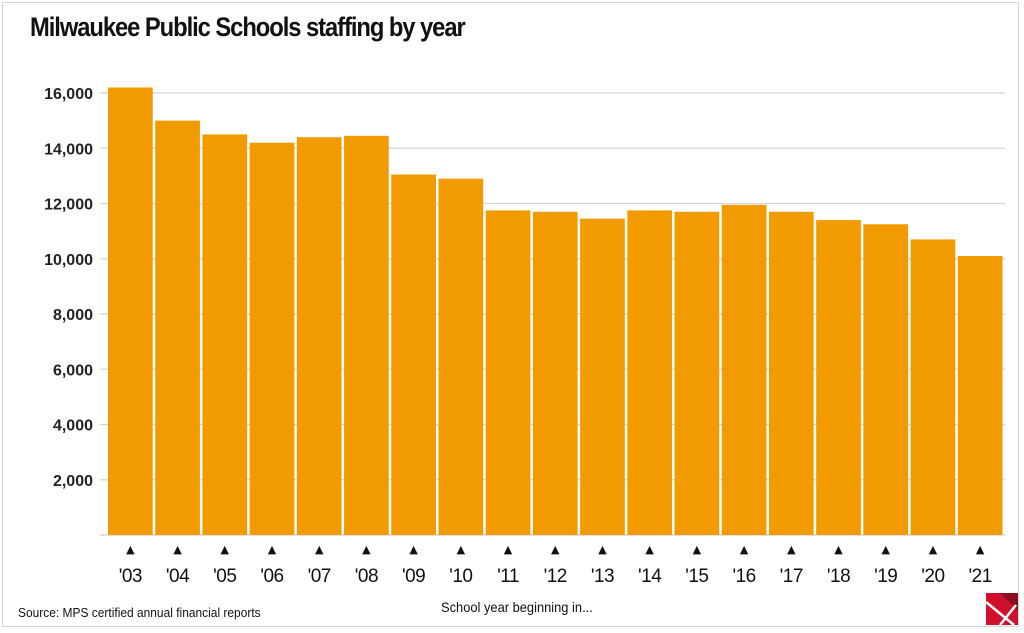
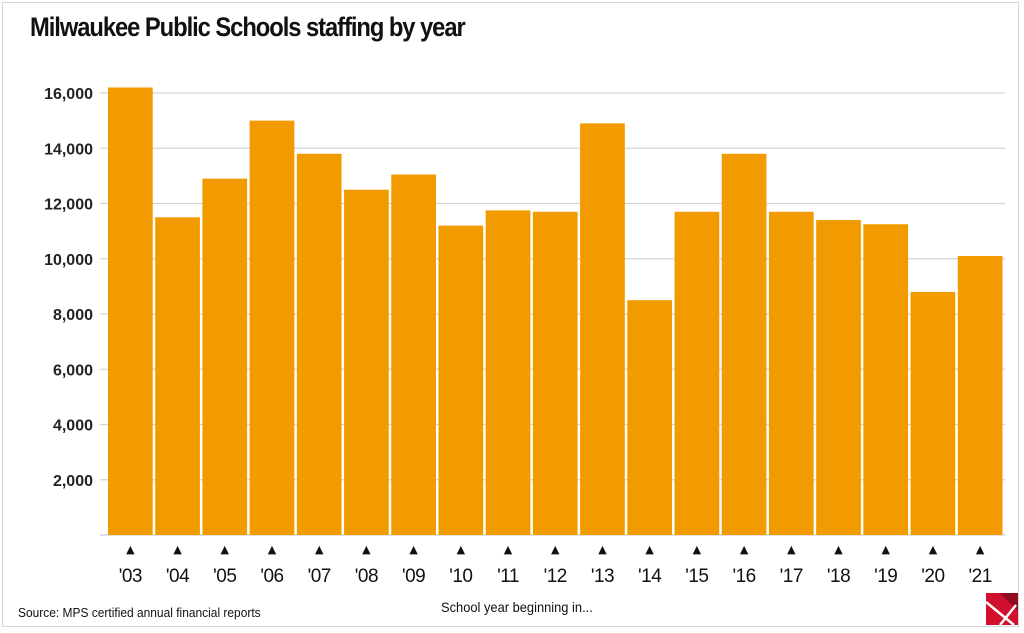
'04: 15000 -> 11500
'05: 14500 -> 12900
'06: 14200 -> 15000
'07: 14400 -> 13800
'08: 14400 -> 12500
'10: 12900 -> 11200
'13: 11400 -> 14900
'14: 11800 -> 8500
'16: 12000 -> 13800
'20: 10700 -> 8800
